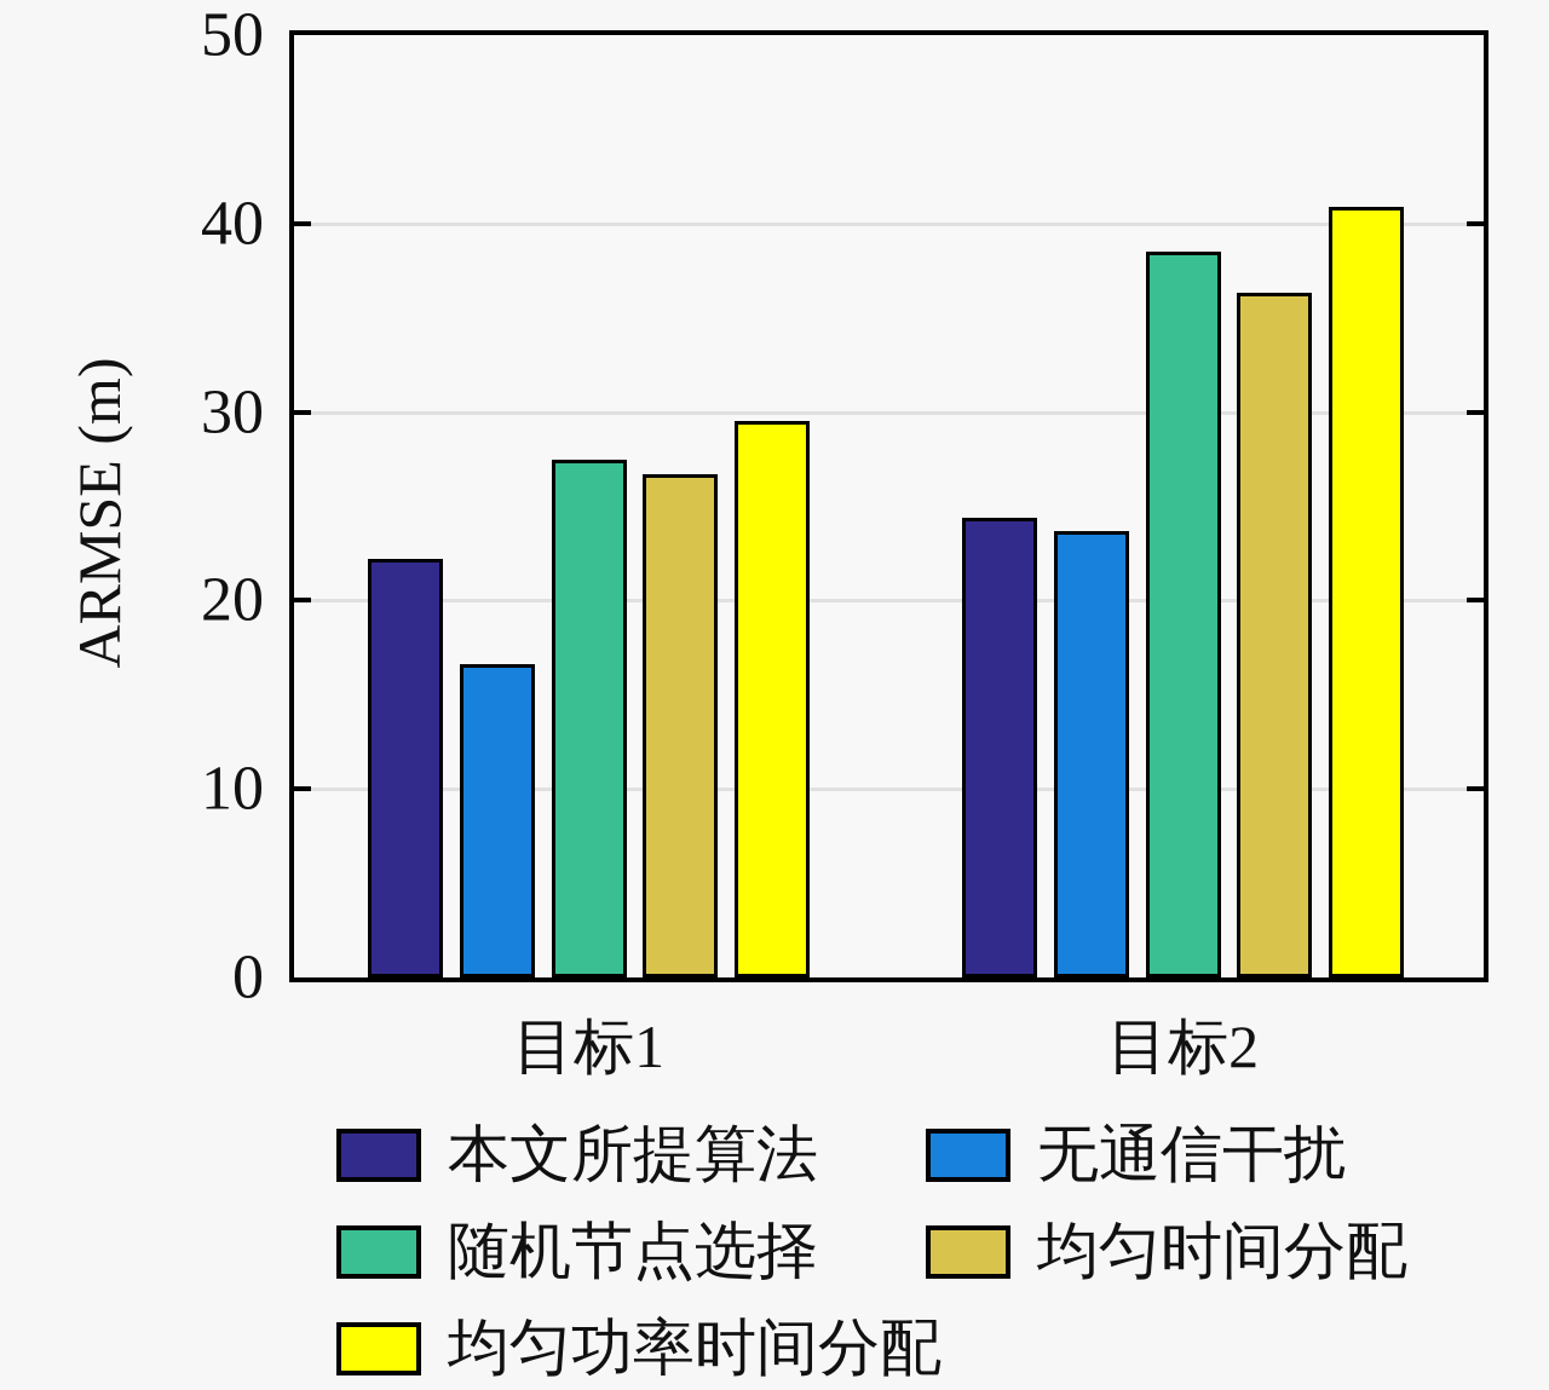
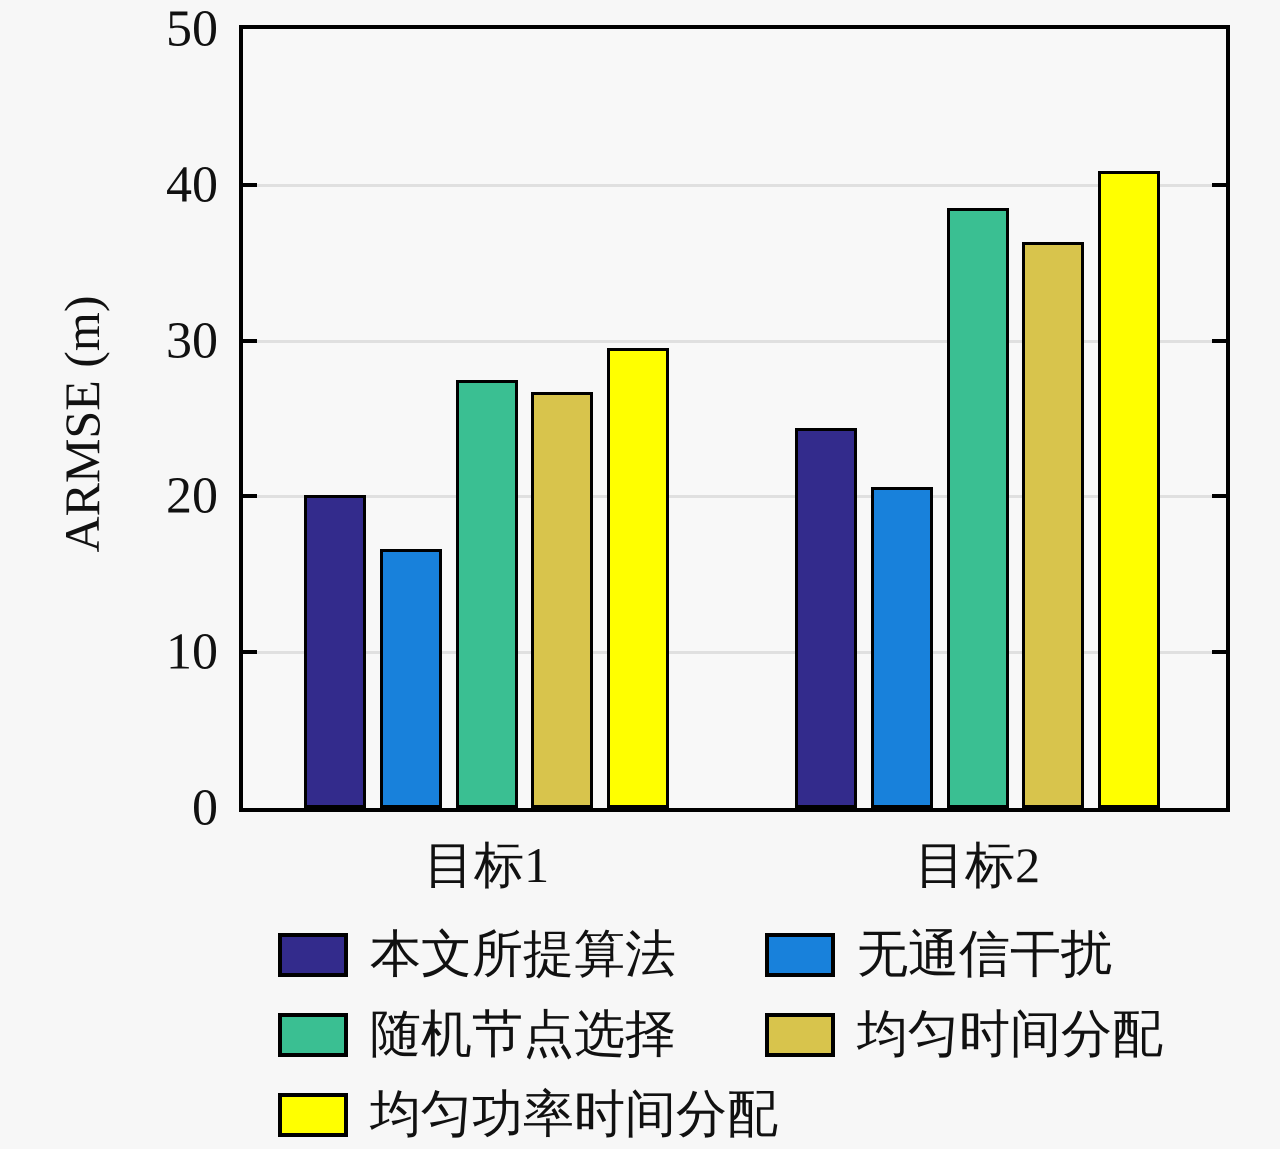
本文所提算法/目标1: 22.2 -> 20.1
无通信干扰/目标2: 23.7 -> 20.6
